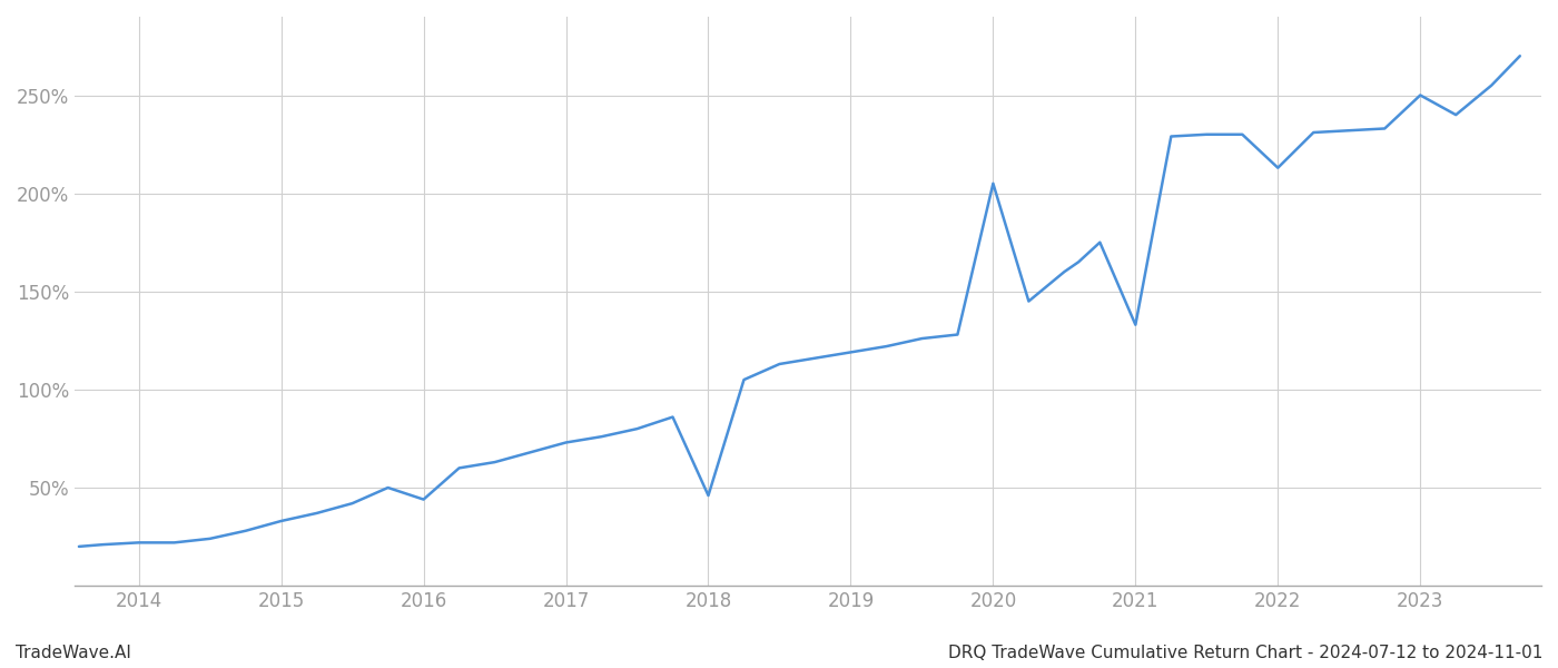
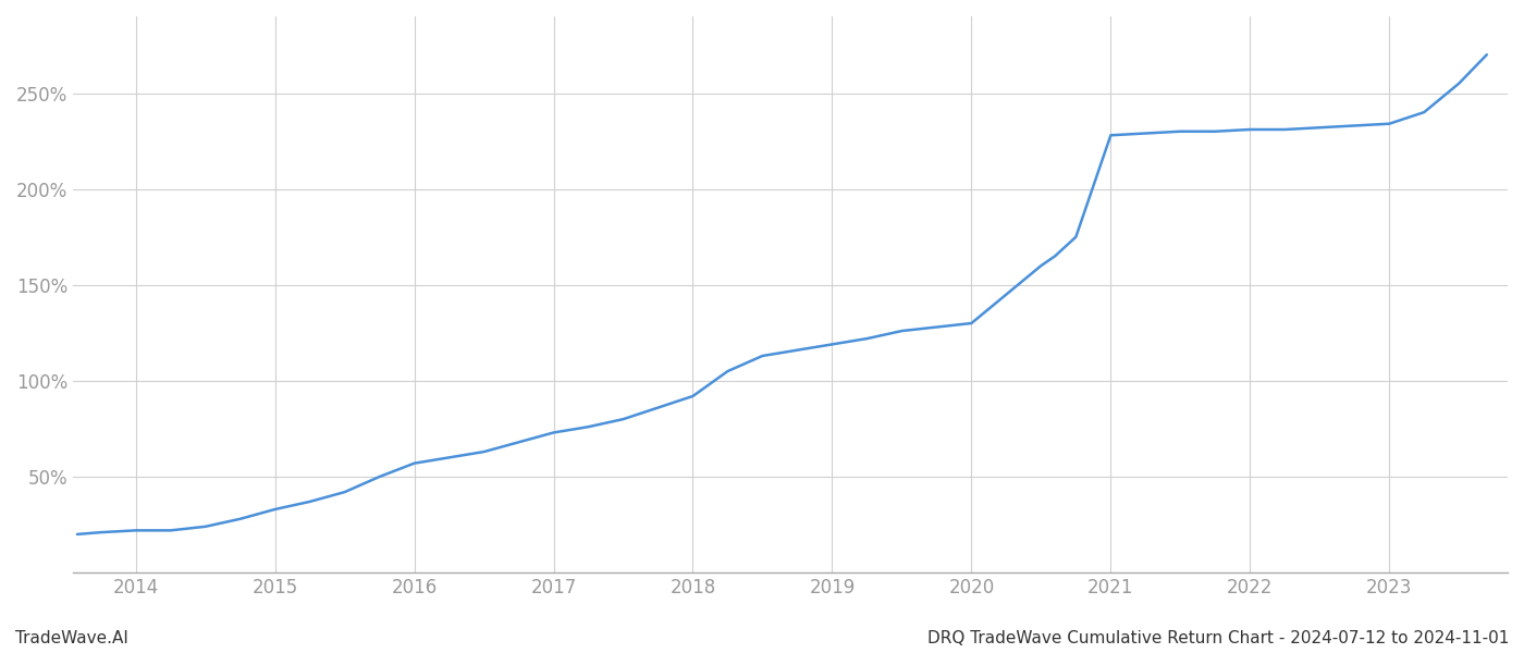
2016: 44% -> 57%
2018: 46% -> 92%
2020: 205% -> 130%
2021: 133% -> 228%
2022: 213% -> 231%
2023: 250% -> 234%
